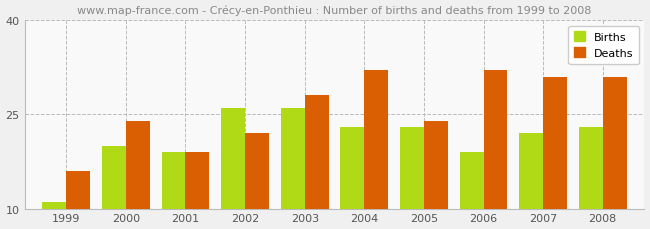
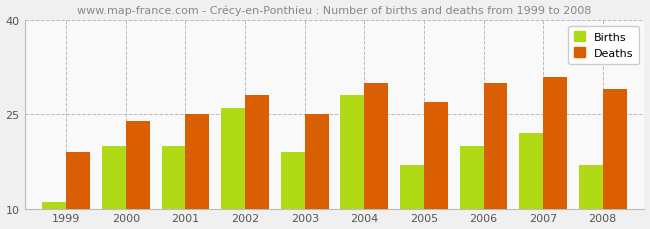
Deaths/1999: 16 -> 19
Births/2001: 19 -> 20
Deaths/2001: 19 -> 25
Deaths/2002: 22 -> 28
Births/2003: 26 -> 19
Deaths/2003: 28 -> 25
Births/2004: 23 -> 28
Deaths/2004: 32 -> 30
Births/2005: 23 -> 17
Deaths/2005: 24 -> 27
Births/2006: 19 -> 20
Deaths/2006: 32 -> 30
Births/2008: 23 -> 17
Deaths/2008: 31 -> 29
